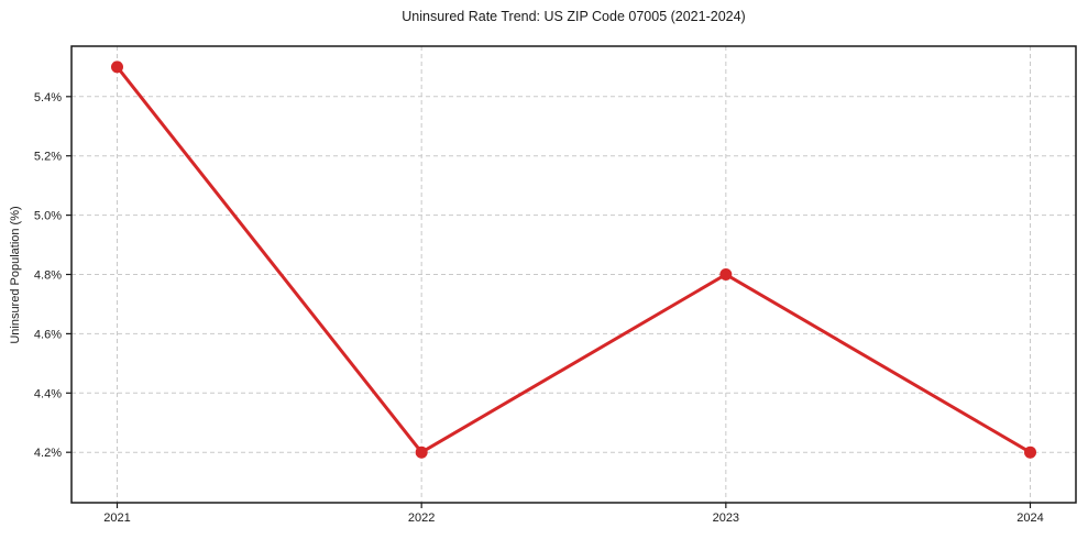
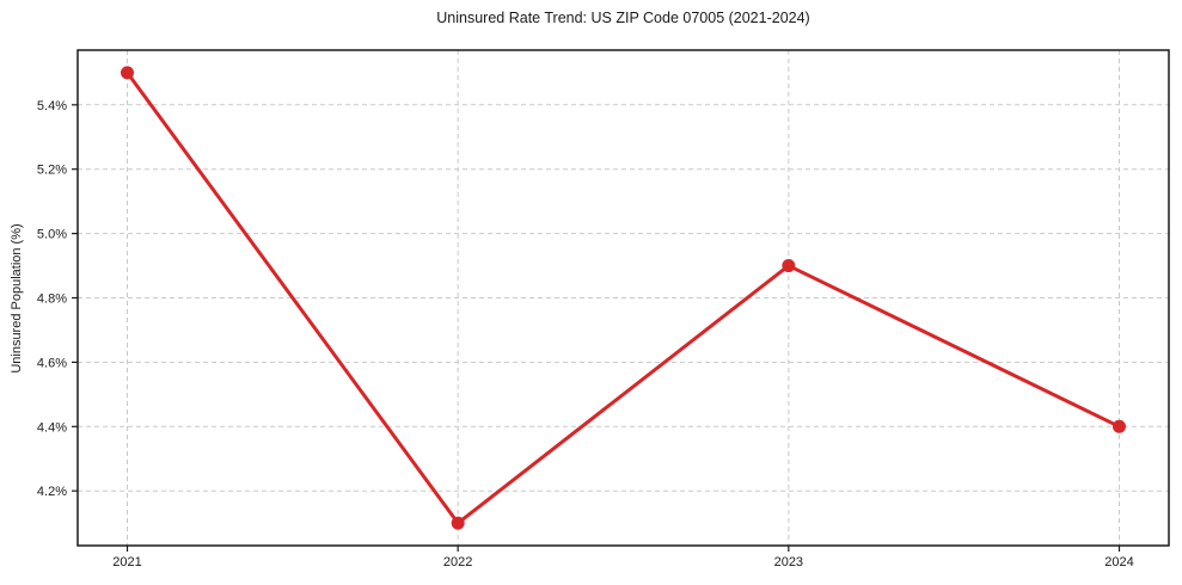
2022: 4.2% -> 4.1%
2023: 4.8% -> 4.9%
2024: 4.2% -> 4.4%
